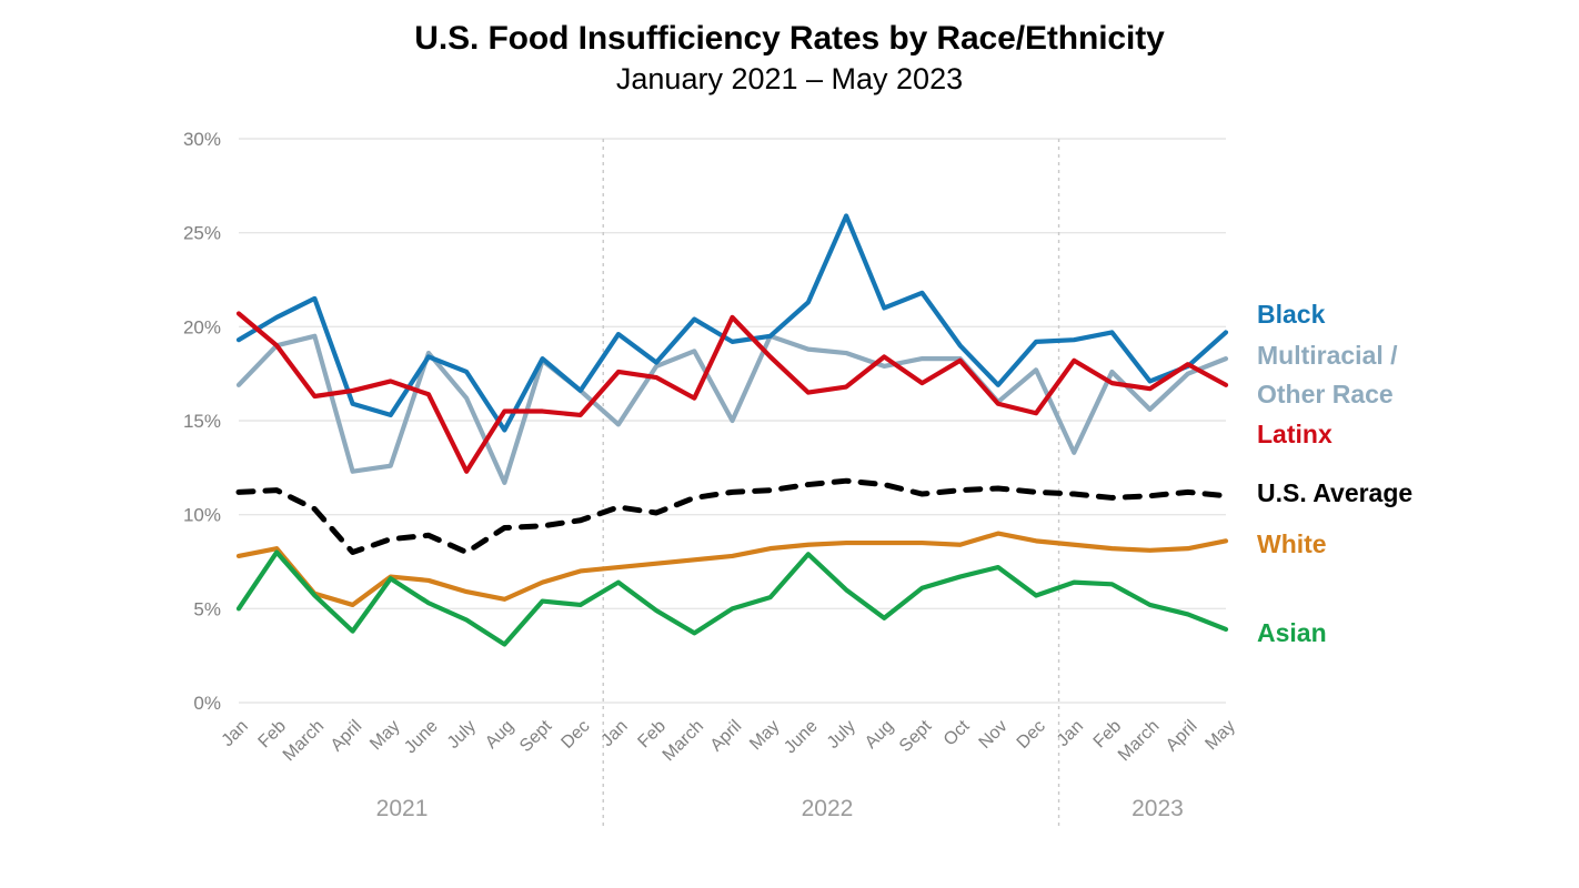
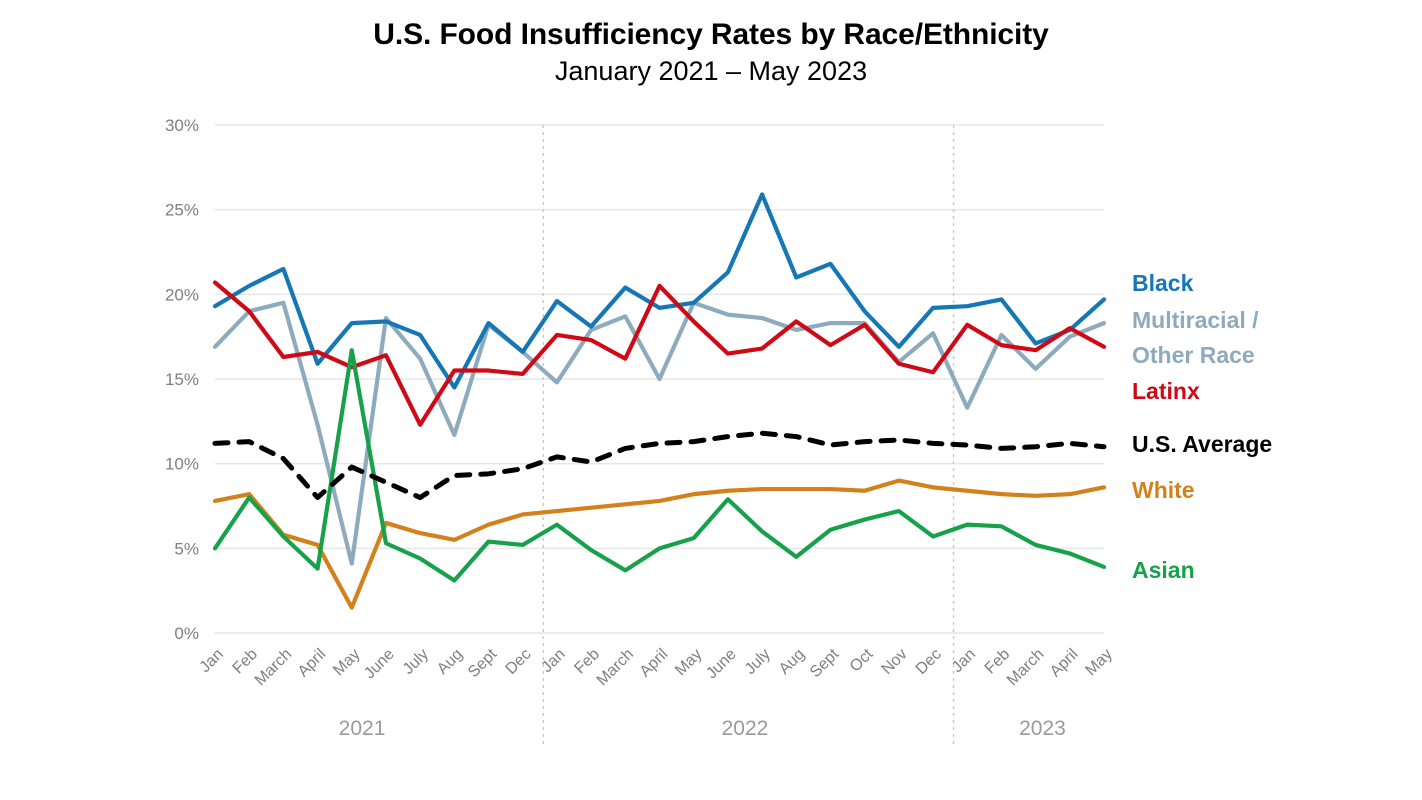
Black/May 2021: 15.3% -> 18.3%
Multiracial / Other Race/May 2021: 12.6% -> 4.1%
Latinx/May 2021: 17.1% -> 15.7%
U.S. Average/May 2021: 8.7% -> 9.8%
White/May 2021: 6.7% -> 1.5%
Asian/May 2021: 6.6% -> 16.7%
